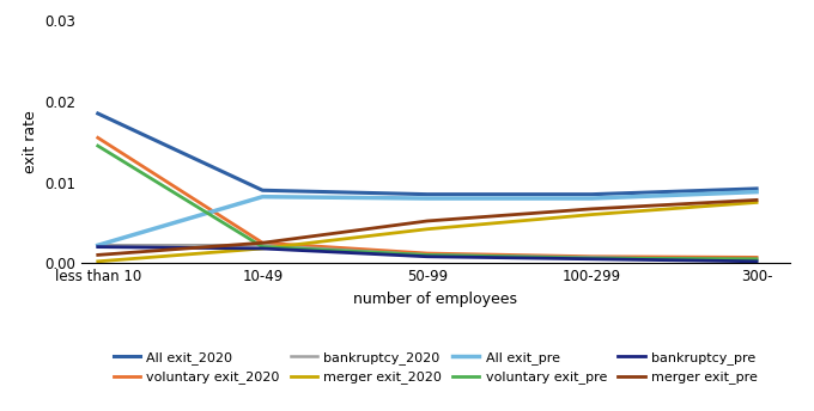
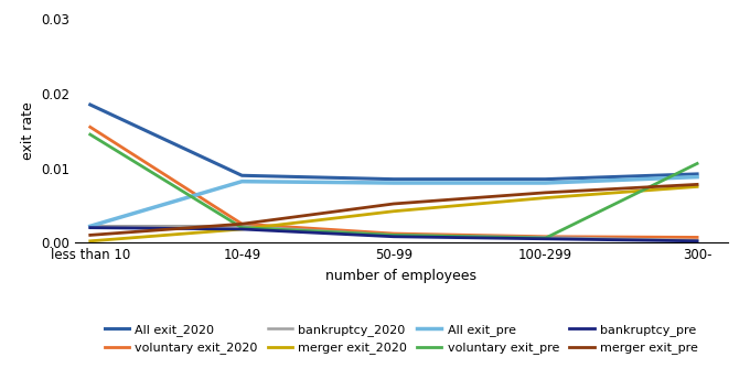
voluntary exit_pre/300-: 0.0005 -> 0.0106
